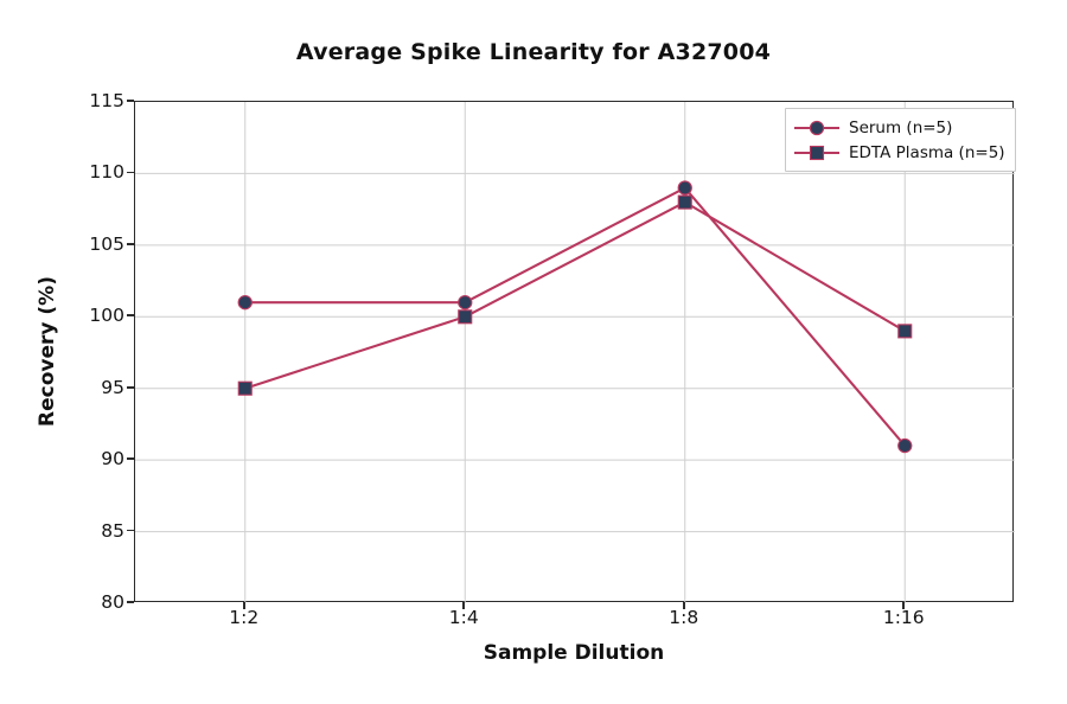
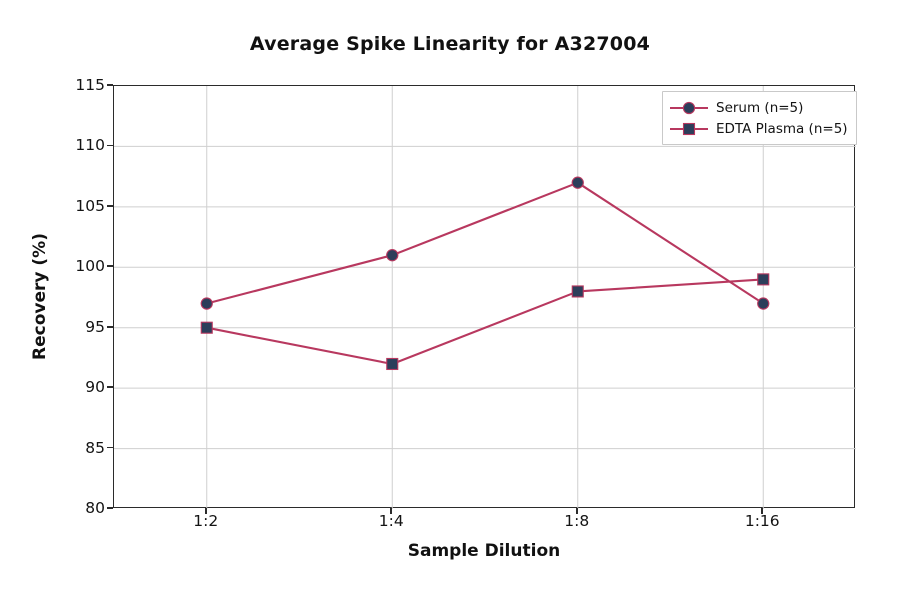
Serum (n=5)/1:2: 101 -> 97
EDTA Plasma (n=5)/1:4: 100 -> 92
Serum (n=5)/1:8: 109 -> 107
EDTA Plasma (n=5)/1:8: 108 -> 98
Serum (n=5)/1:16: 91 -> 97
